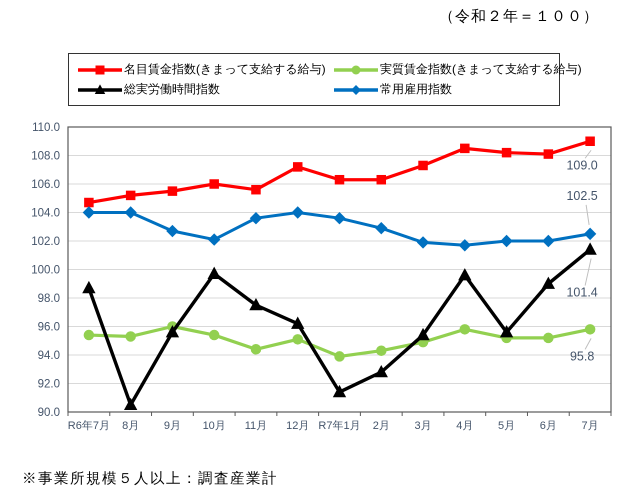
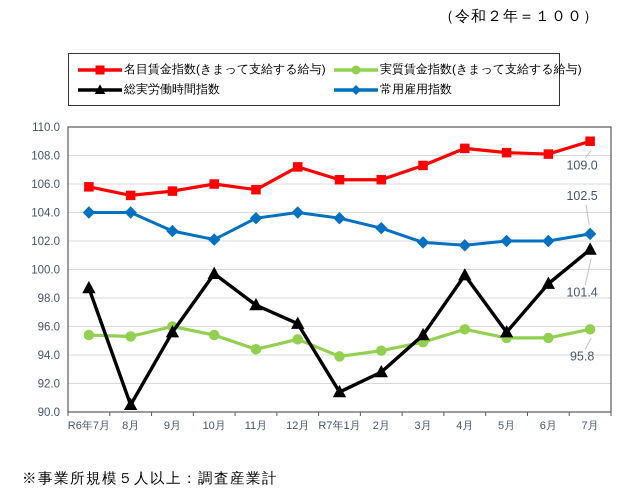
名目賃金指数(きまって支給する給与)/R6年7月: 104.7 -> 105.8
